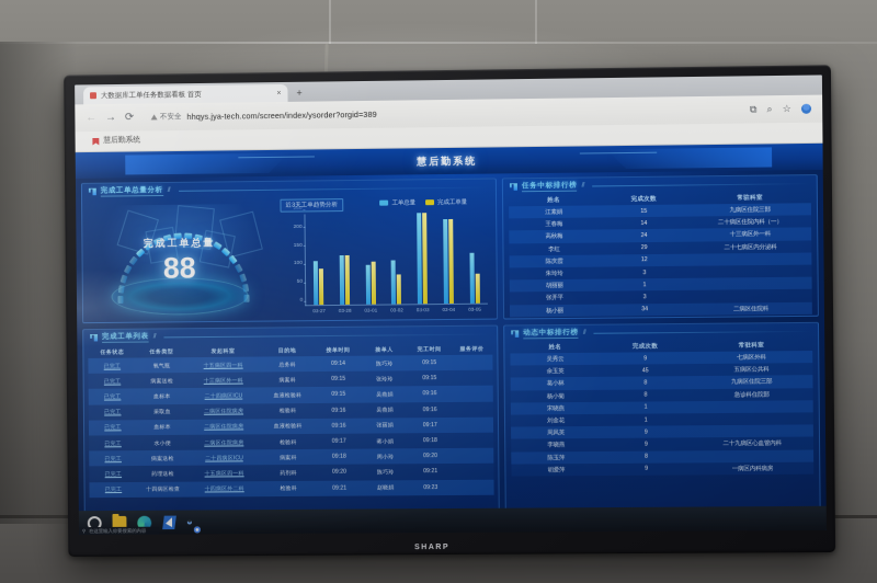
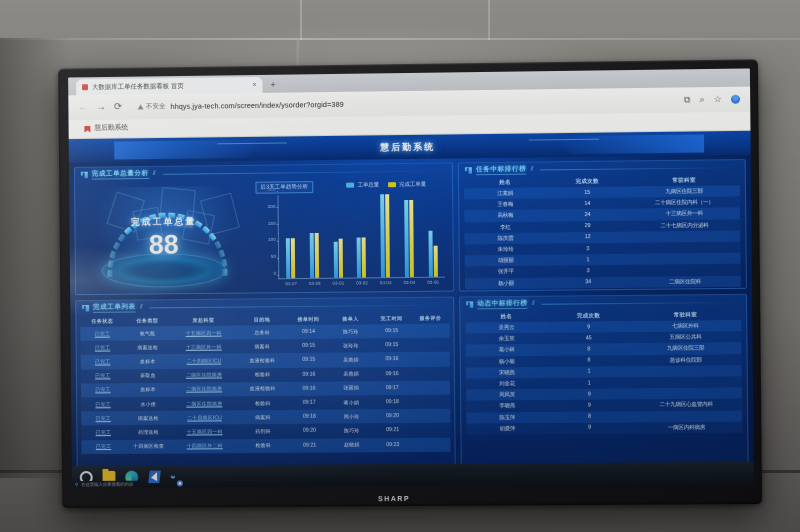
完成工单量/03-27: 100 -> 120
完成工单量/03-02: 80 -> 120
完成工单量/03-05: 80 -> 90
